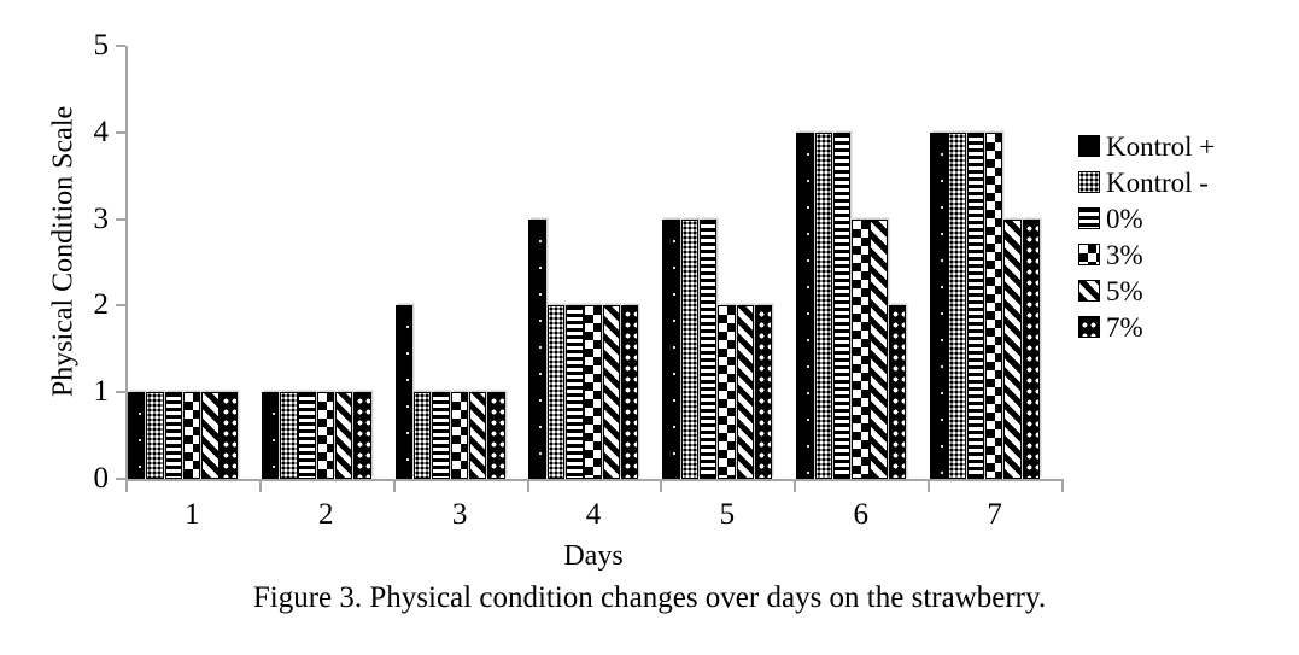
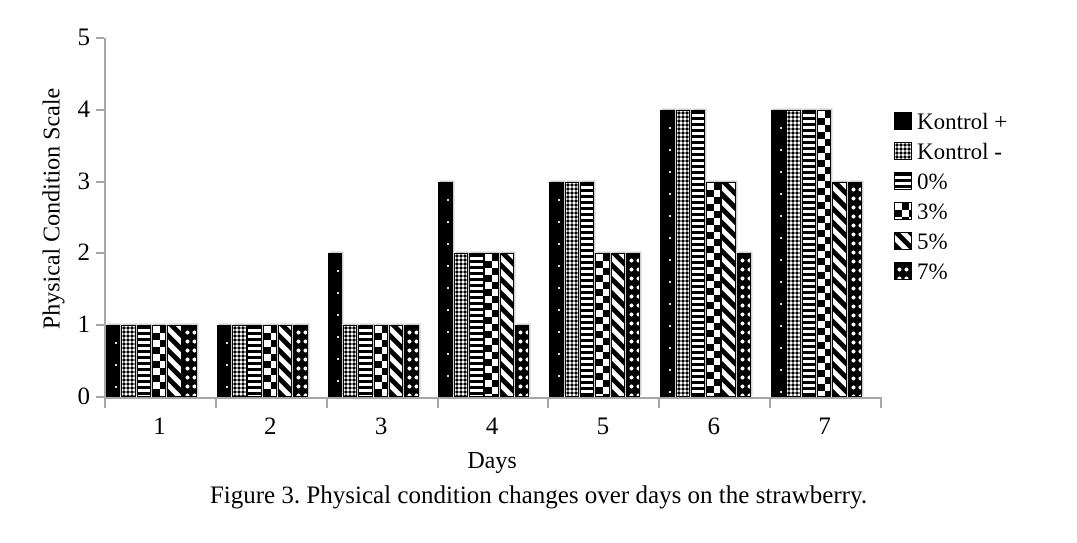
7%/4: 2% -> 1%
